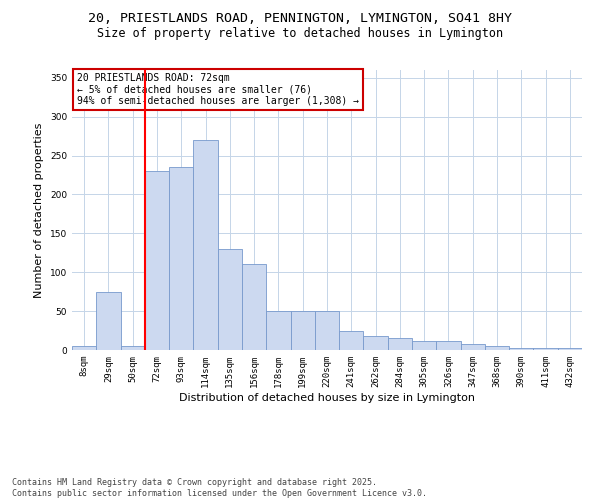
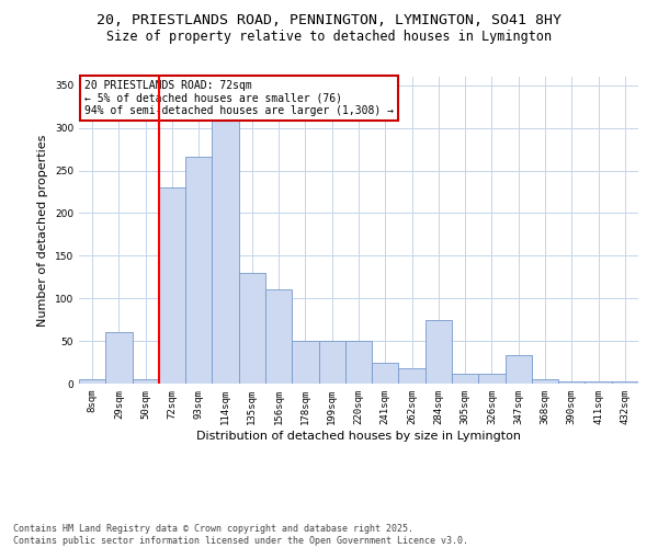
29sqm: 75 -> 60
93sqm: 235 -> 266
114sqm: 270 -> 312
284sqm: 15 -> 74
347sqm: 8 -> 34
